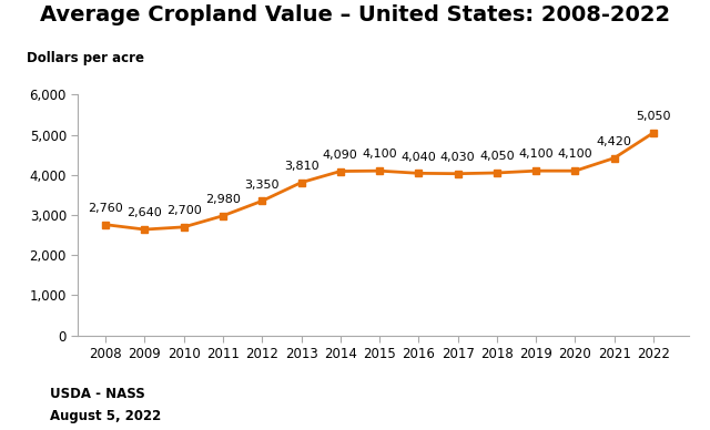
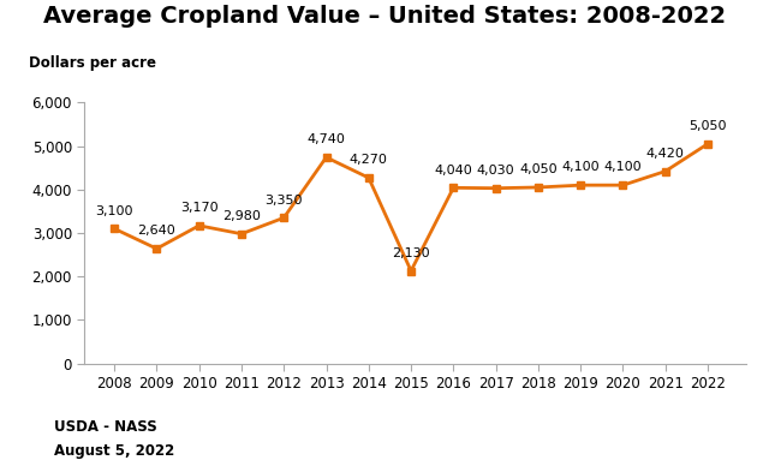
2008: 2,760 -> 3,100
2010: 2,700 -> 3,170
2013: 3,810 -> 4,740
2014: 4,090 -> 4,270
2015: 4,100 -> 2,130
